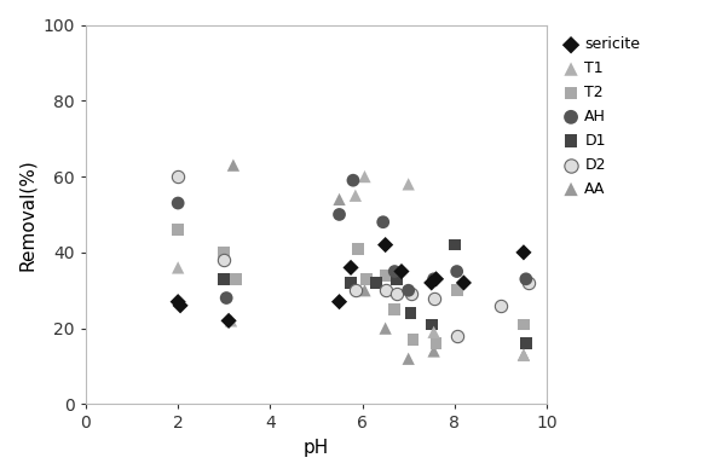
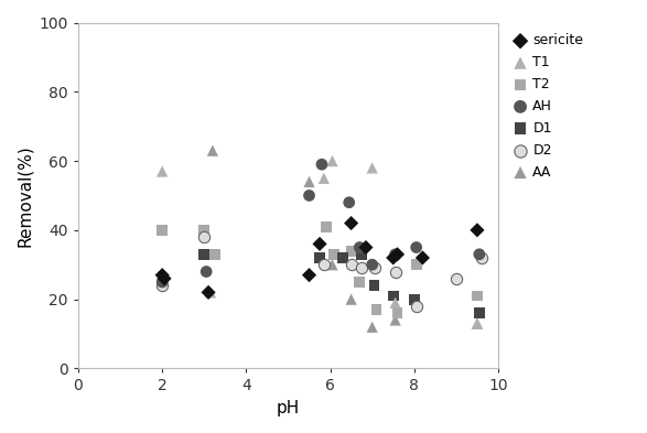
T1/2: 36 -> 57
T2/2: 46 -> 40
AH/2: 53 -> 25
D2/2: 60 -> 24
D1/8: 42 -> 20
